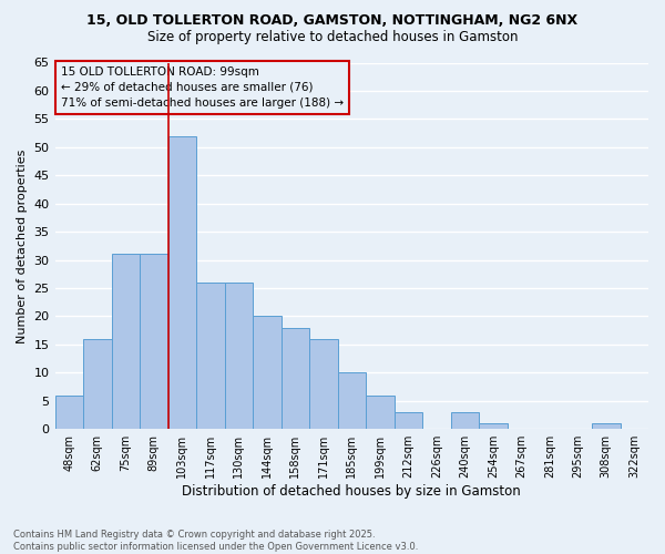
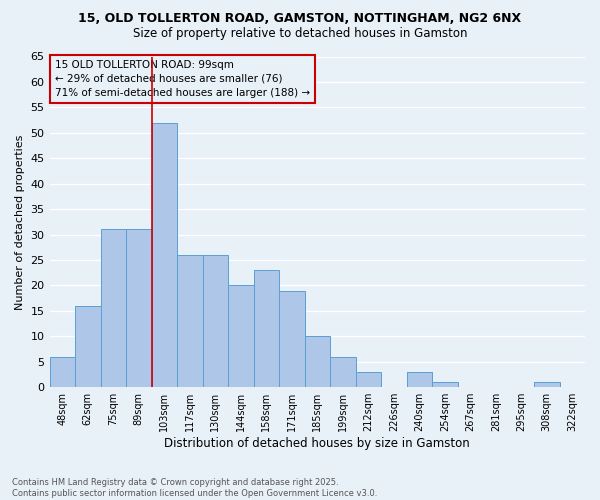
158sqm: 18 -> 23
171sqm: 16 -> 19
